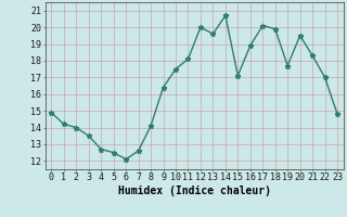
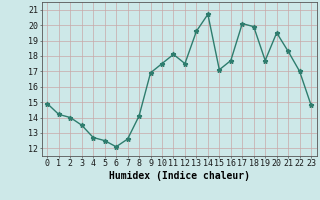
9: 16.4 -> 16.9
12: 20.0 -> 17.5
16: 18.9 -> 17.7
